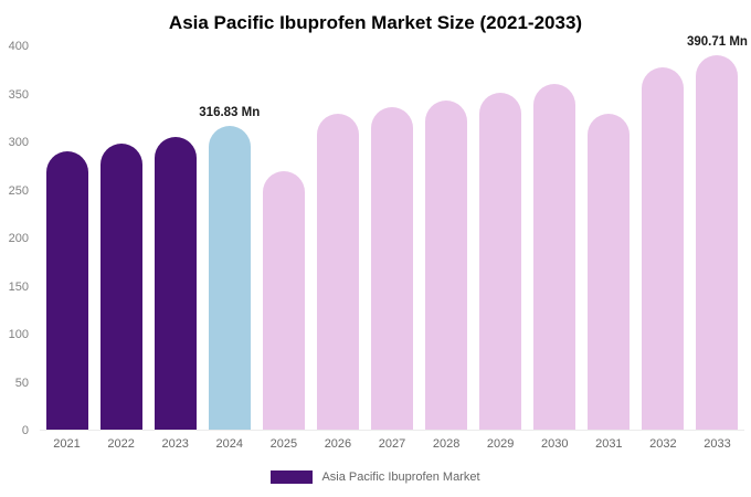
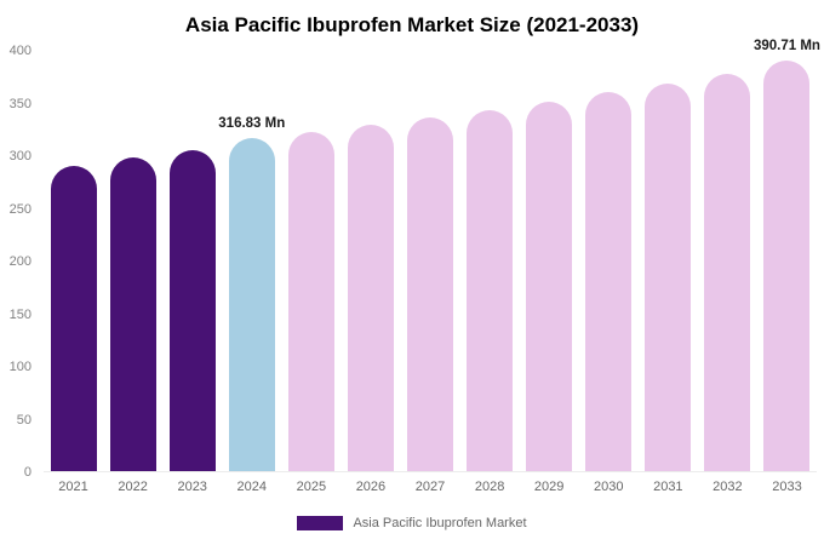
2025: 270 -> 320
2031: 330 -> 370
